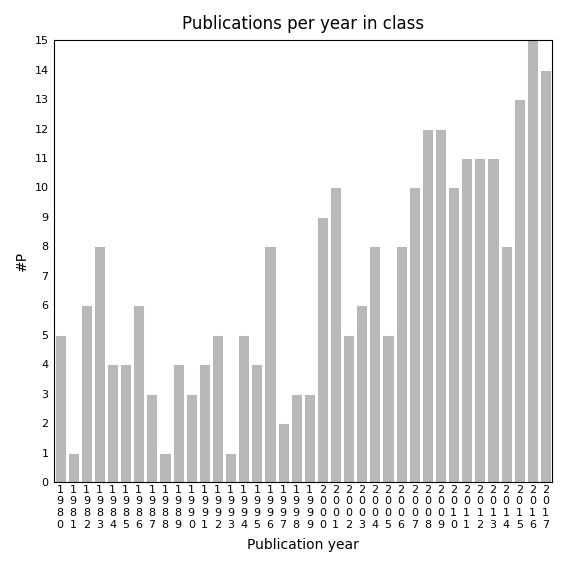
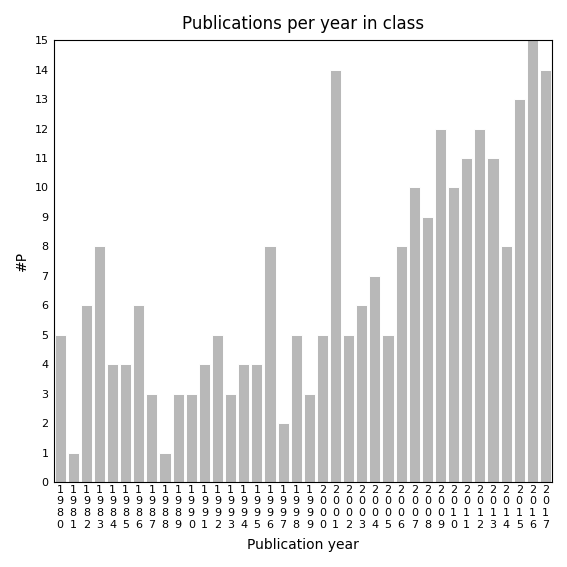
1 9 8 9: 4 -> 3
1 9 9 3: 1 -> 3
1 9 9 4: 5 -> 4
1 9 9 8: 3 -> 5
2 0 0 0: 9 -> 5
2 0 0 1: 10 -> 14
2 0 0 4: 8 -> 7
2 0 0 8: 12 -> 9
2 0 1 2: 11 -> 12
